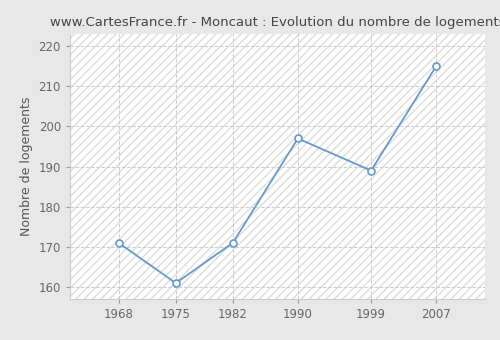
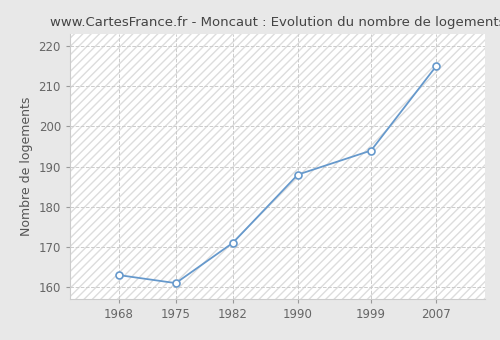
1968: 171 -> 163
1990: 197 -> 188
1999: 189 -> 194
